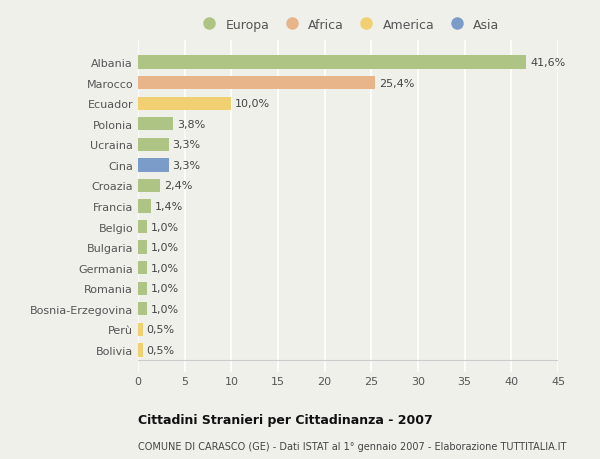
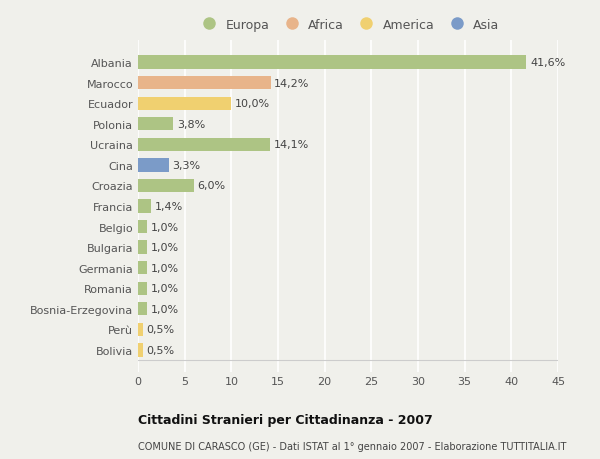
Marocco: 25,4% -> 14,2%
Ucraina: 3,3% -> 14,1%
Croazia: 2,4% -> 6,0%
